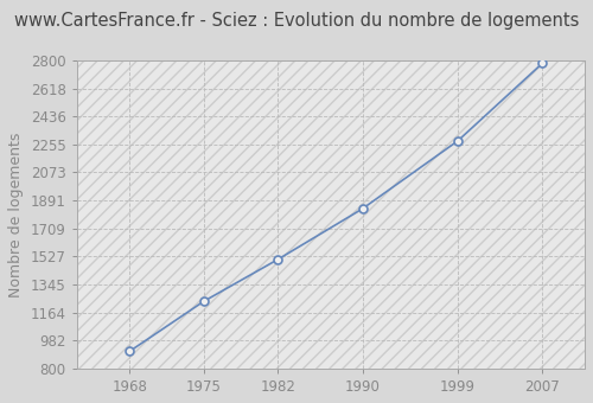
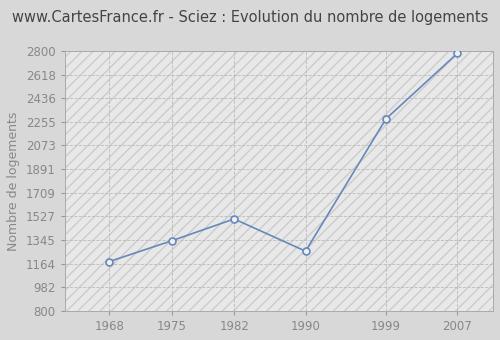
1968: 910 -> 1180
1975: 1240 -> 1340
1990: 1840 -> 1260
